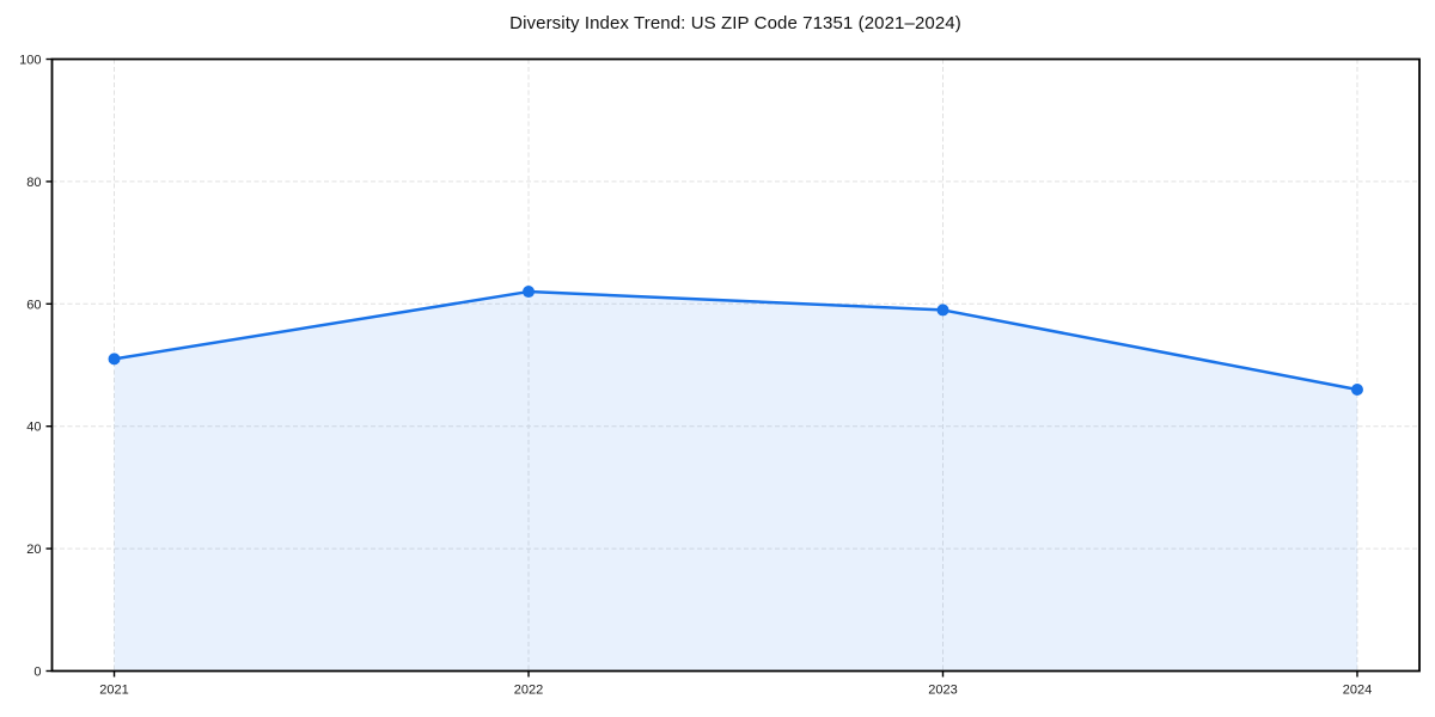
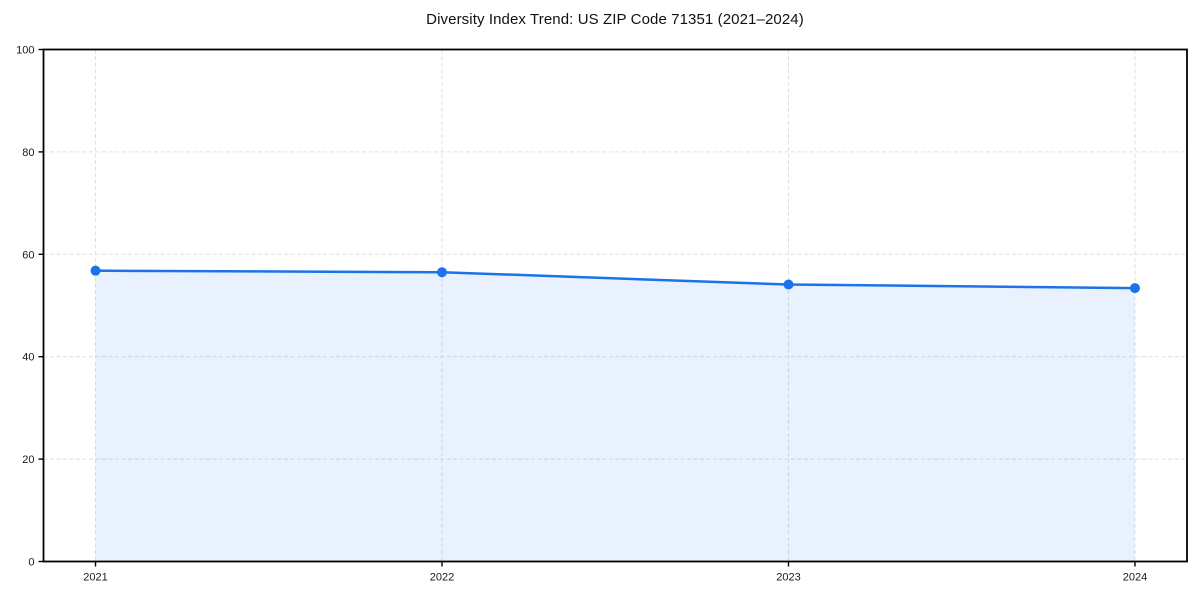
2021: 51 -> 57
2022: 62 -> 56
2023: 59 -> 54
2024: 46 -> 53
